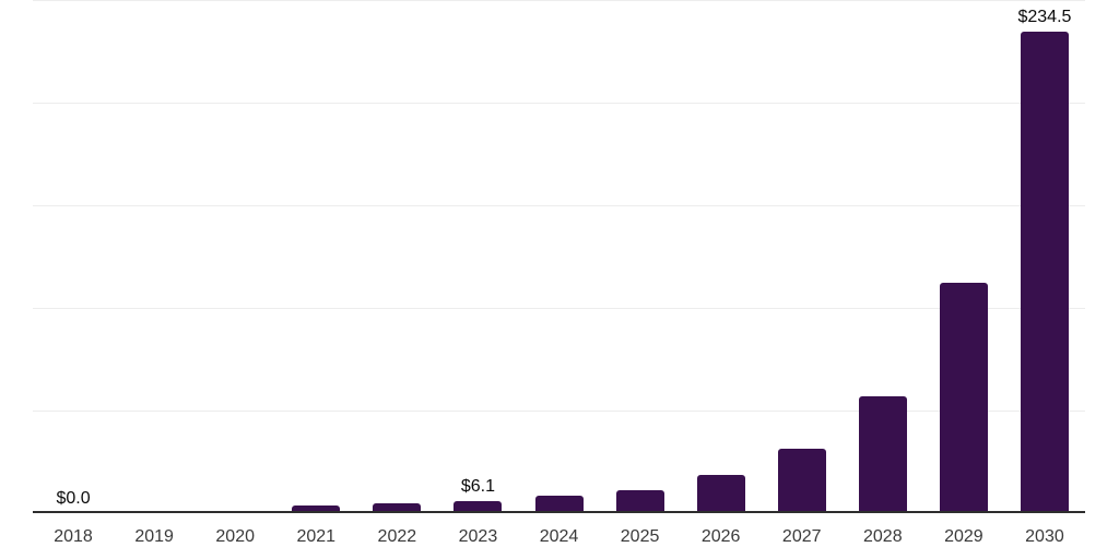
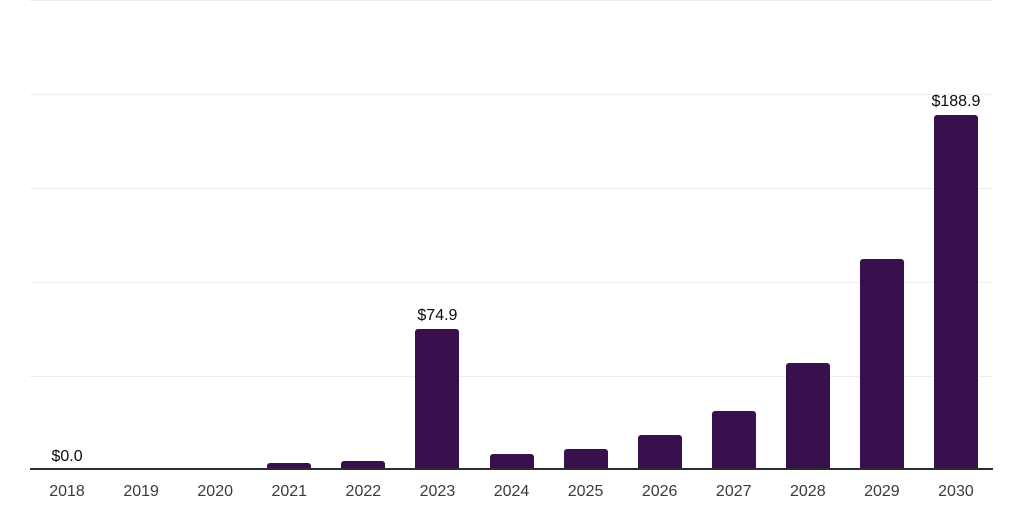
2023: $6.1 -> $74.9
2030: $234.5 -> $188.9
